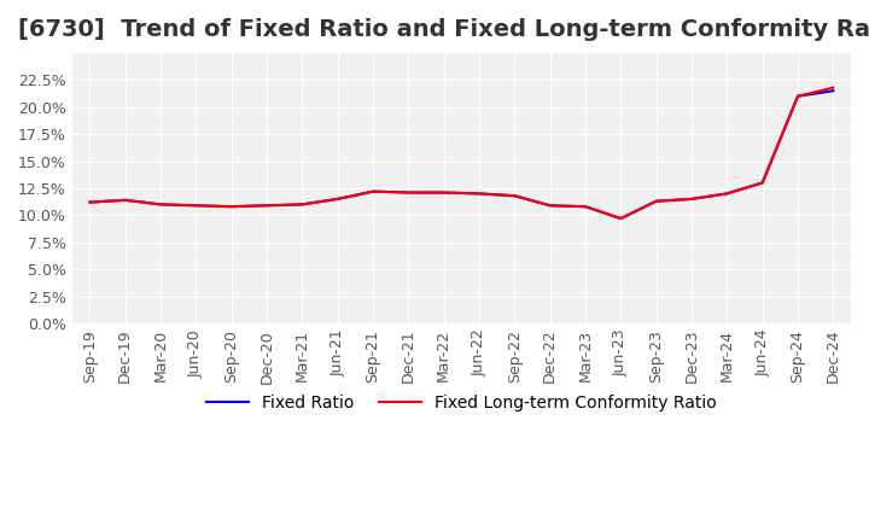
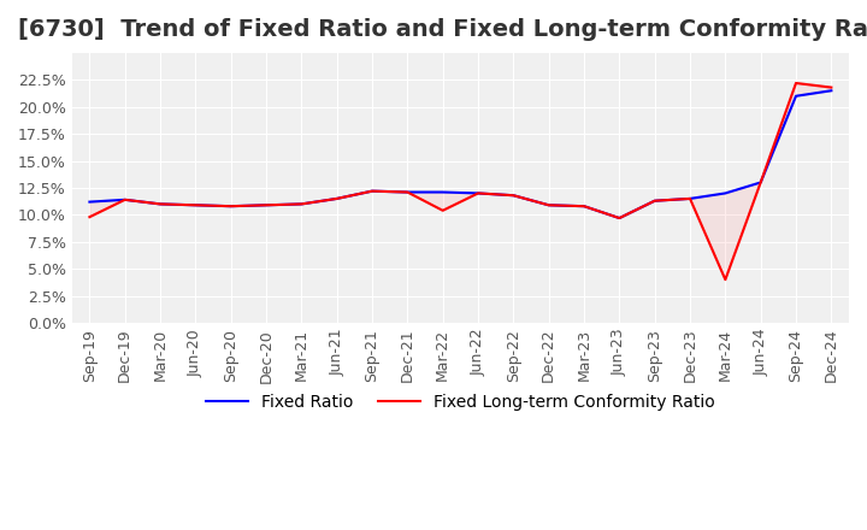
Fixed Long-term Conformity Ratio/Sep-19: 11.2% -> 9.8%
Fixed Long-term Conformity Ratio/Mar-22: 12.1% -> 10.4%
Fixed Long-term Conformity Ratio/Mar-24: 12.0% -> 4.0%
Fixed Long-term Conformity Ratio/Sep-24: 21.0% -> 22.2%
